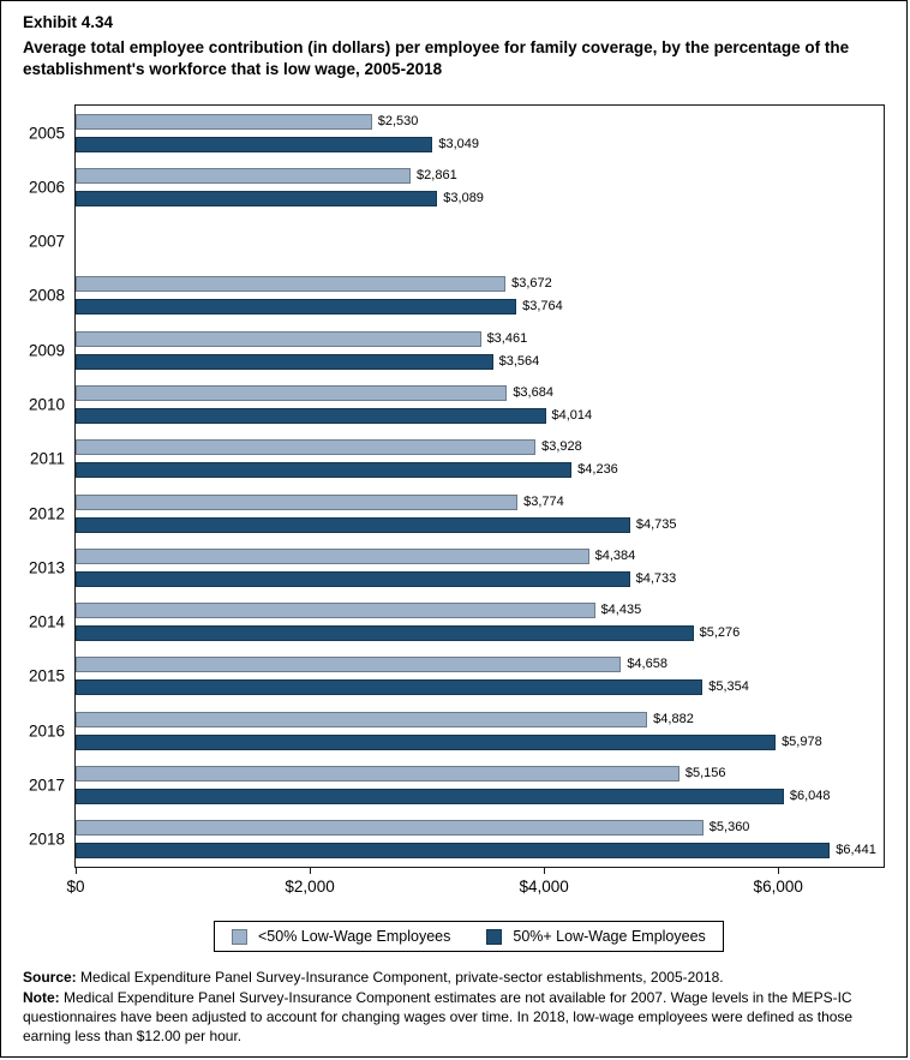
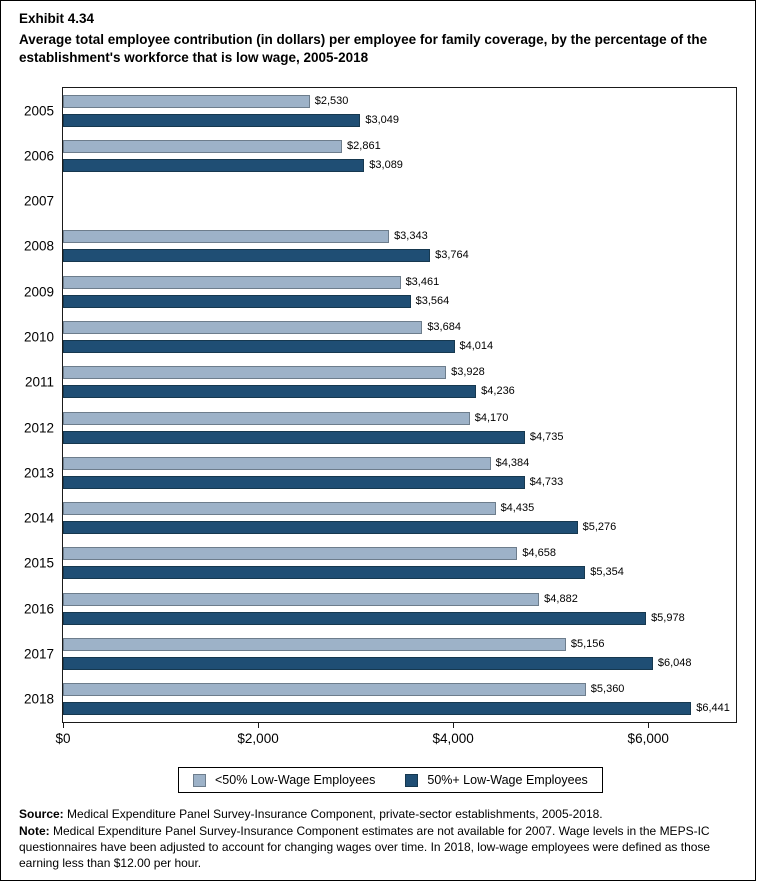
<50% Low-Wage Employees/2008: $3,672 -> $3,343
<50% Low-Wage Employees/2012: $3,774 -> $4,170
